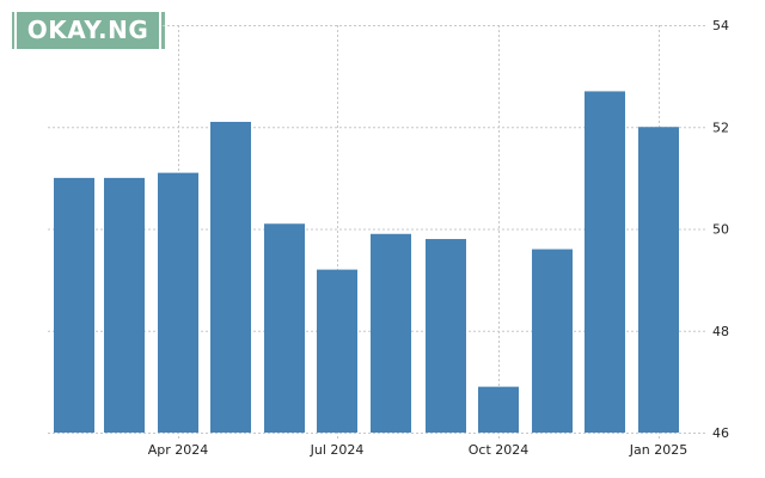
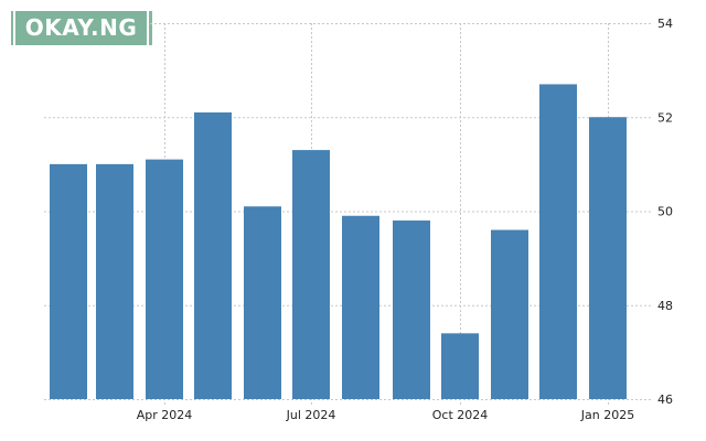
Jul 2024: 49.2 -> 51.3
Oct 2024: 46.9 -> 47.4
